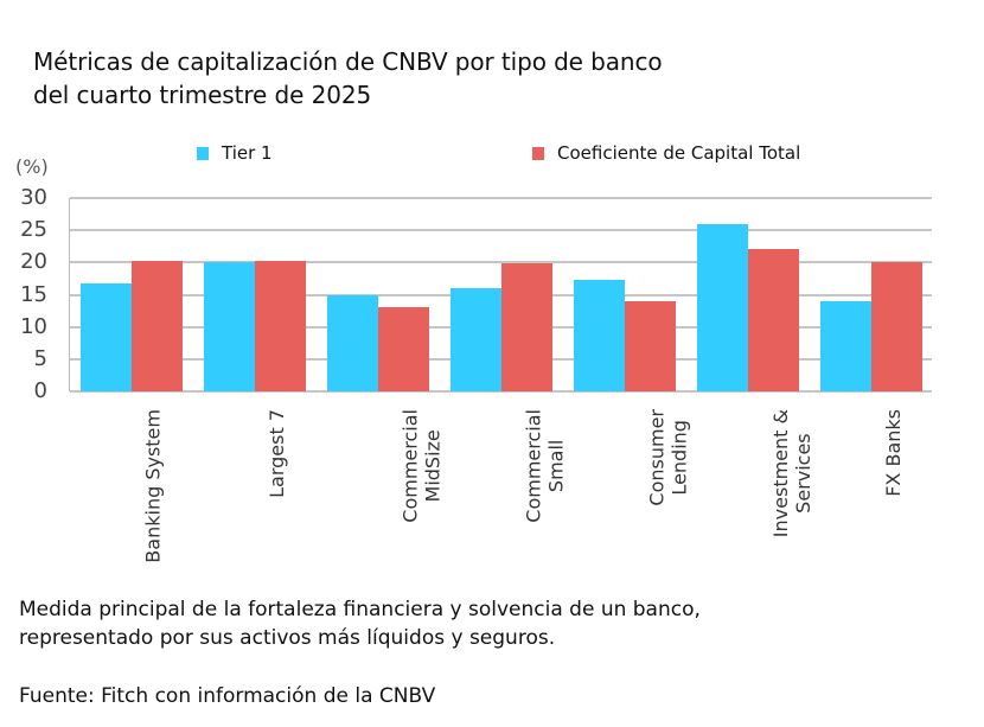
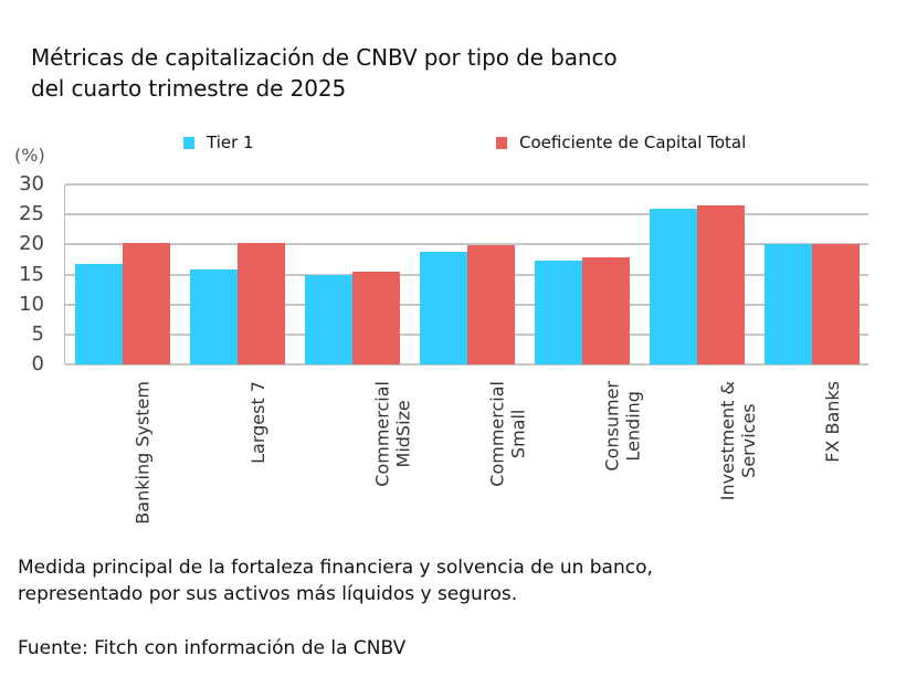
Tier 1/Largest 7: 20 -> 16
Coeficiente de Capital Total/Commercial MidSize: 13 -> 15
Tier 1/Commercial Small: 16 -> 19
Coeficiente de Capital Total/Consumer Lending: 14 -> 18
Coeficiente de Capital Total/Investment & Services: 22 -> 26
Tier 1/FX Banks: 14 -> 20
